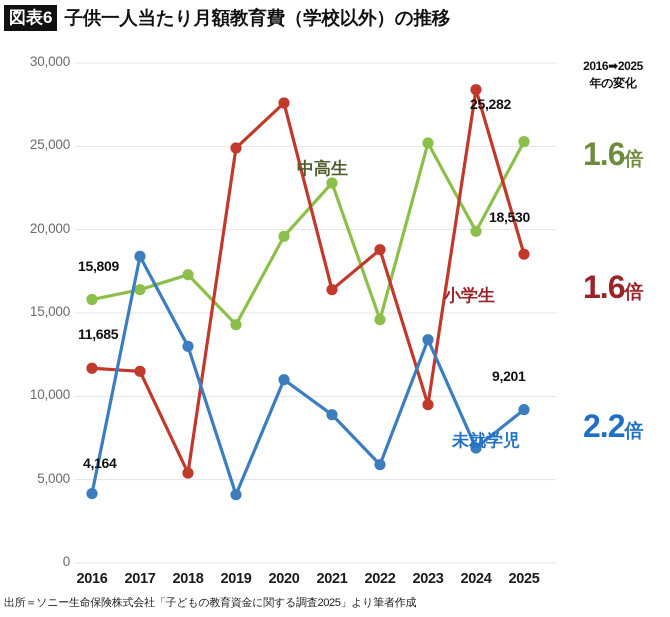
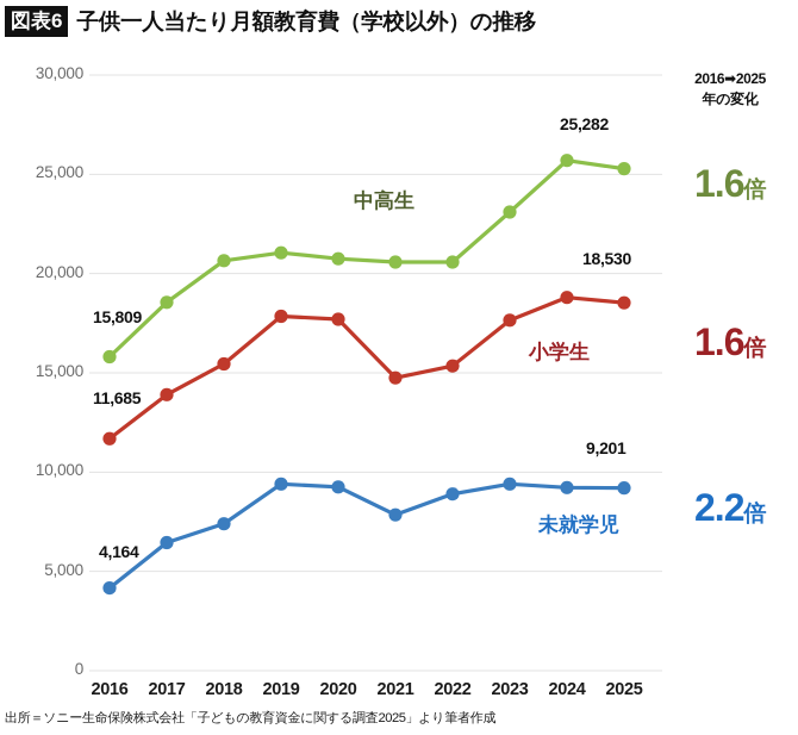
中高生/2017: 16400 -> 18600
小学生/2017: 11500 -> 13900
未就学児/2017: 18400 -> 6400
中高生/2018: 17300 -> 20600
小学生/2018: 5400 -> 15400
未就学児/2018: 13000 -> 7400
中高生/2019: 14300 -> 21000
小学生/2019: 24900 -> 17800
未就学児/2019: 4100 -> 9400
中高生/2020: 19600 -> 20800
小学生/2020: 27600 -> 17700
未就学児/2020: 11000 -> 9200
中高生/2021: 22800 -> 20600
小学生/2021: 16400 -> 14800
未就学児/2021: 8900 -> 7800
中高生/2022: 14600 -> 20600
小学生/2022: 18800 -> 15400
未就学児/2022: 5900 -> 8900
中高生/2023: 25200 -> 23100
小学生/2023: 9500 -> 17600
未就学児/2023: 13400 -> 9400
中高生/2024: 19900 -> 25700
小学生/2024: 28400 -> 18800
未就学児/2024: 6900 -> 9200
